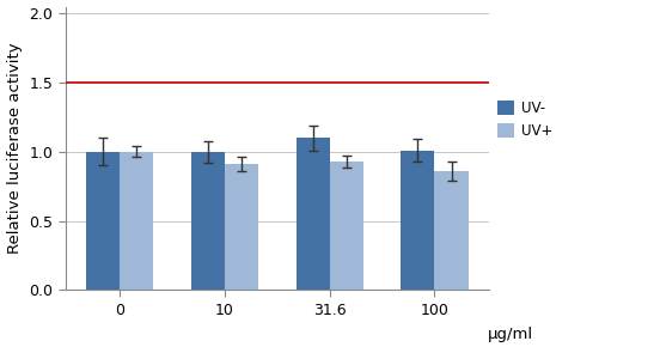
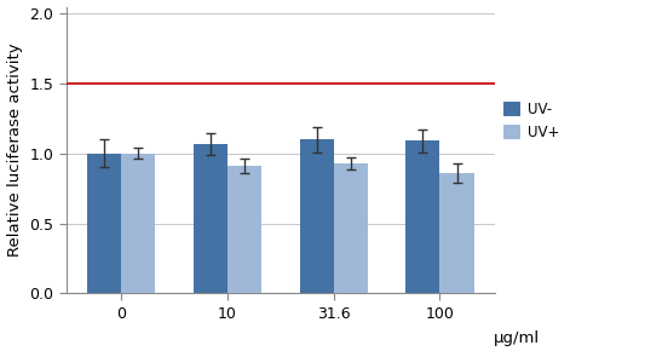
UV-/10: 1.00 -> 1.07
UV-/100: 1.01 -> 1.09
